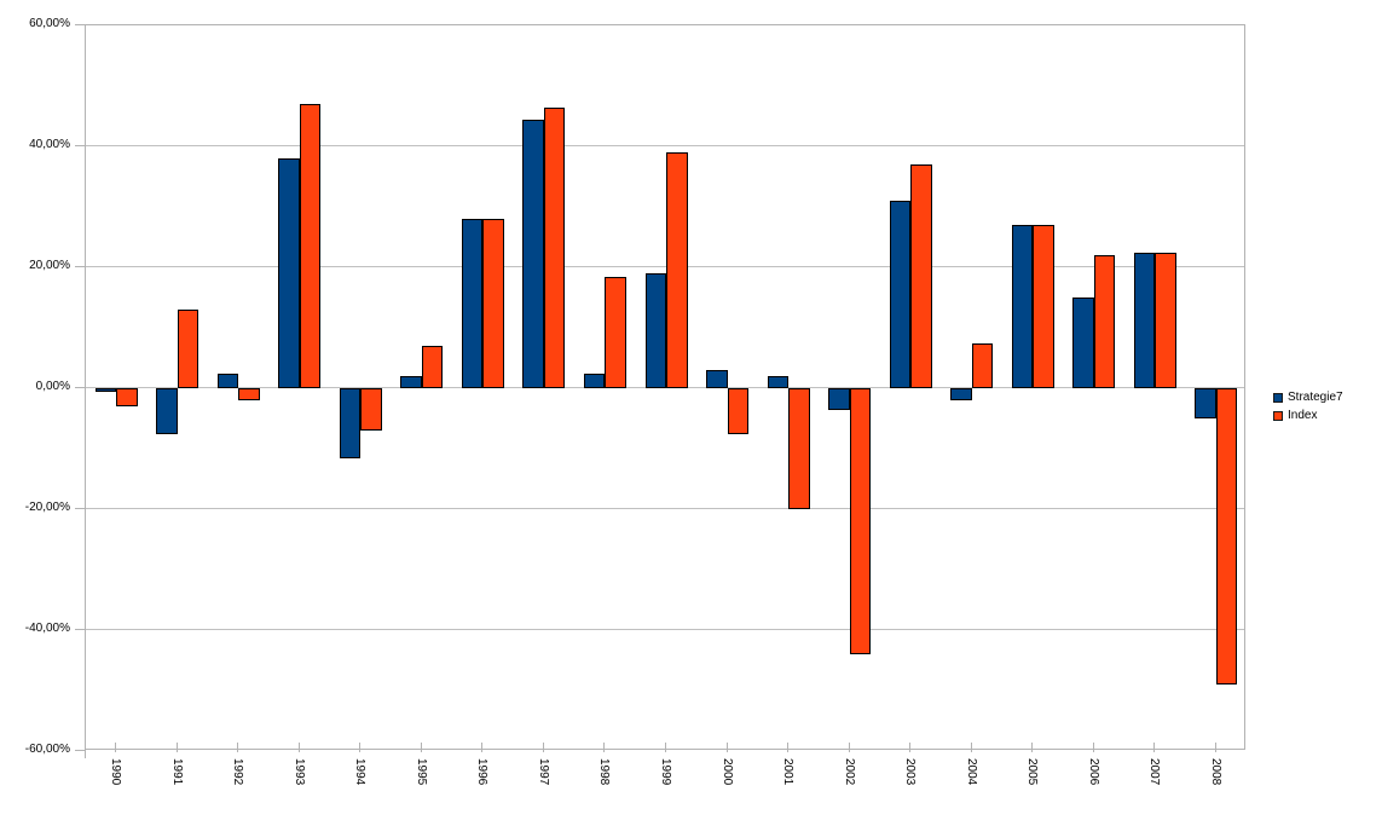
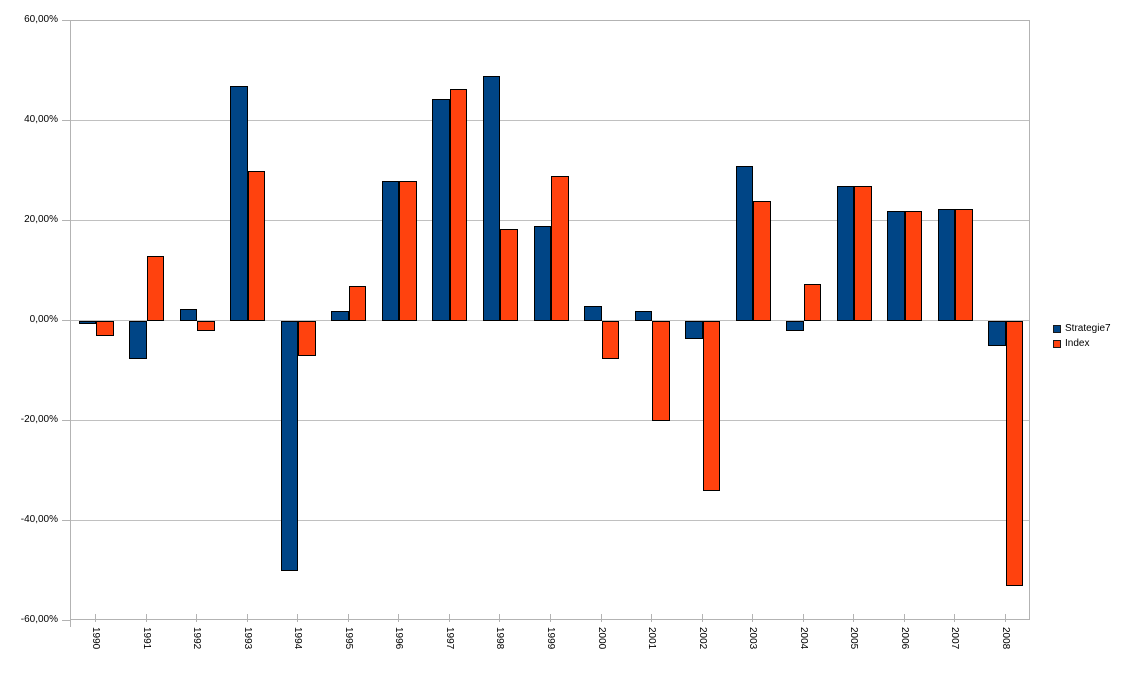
Strategie7/1993: 38% -> 47%
Index/1993: 47% -> 30%
Strategie7/1994: -12% -> -50%
Strategie7/1998: 2% -> 49%
Index/1999: 39% -> 29%
Index/2002: -44% -> -34%
Index/2003: 37% -> 24%
Strategie7/2006: 15% -> 22%
Index/2008: -49% -> -53%
